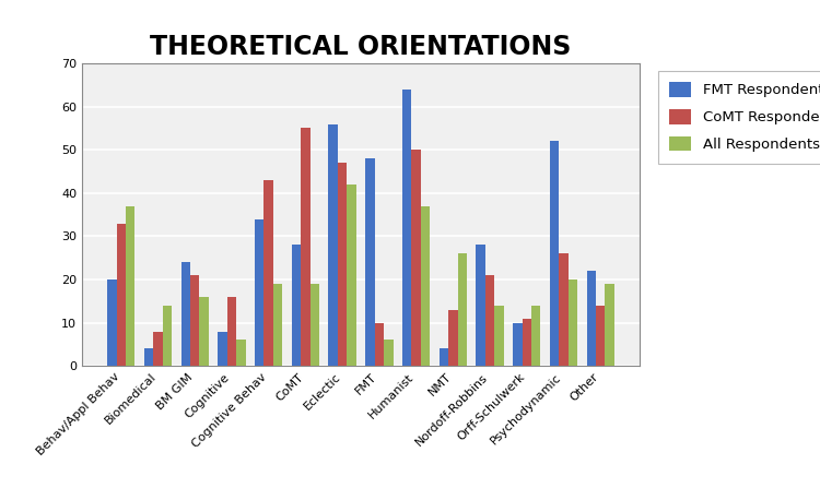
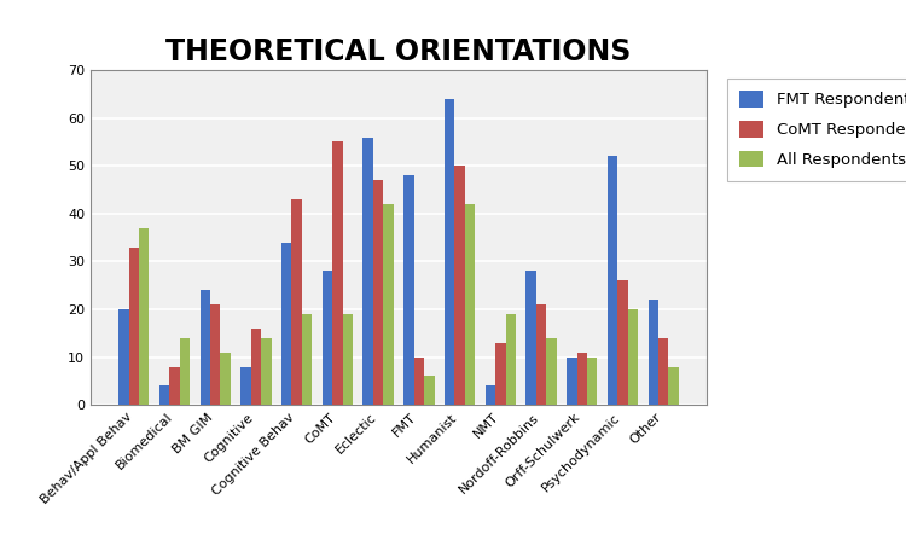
All Respondents/BM GIM: 16 -> 11
All Respondents/Cognitive: 6 -> 14
All Respondents/Humanist: 37 -> 42
All Respondents/NMT: 26 -> 19
All Respondents/Orff-Schulwerk: 14 -> 10
All Respondents/Other: 19 -> 8
